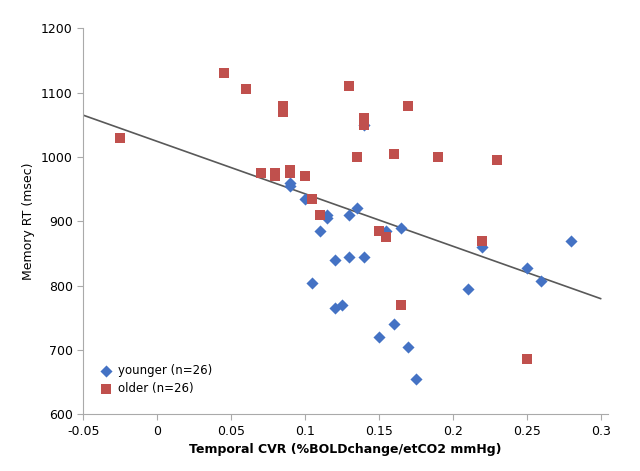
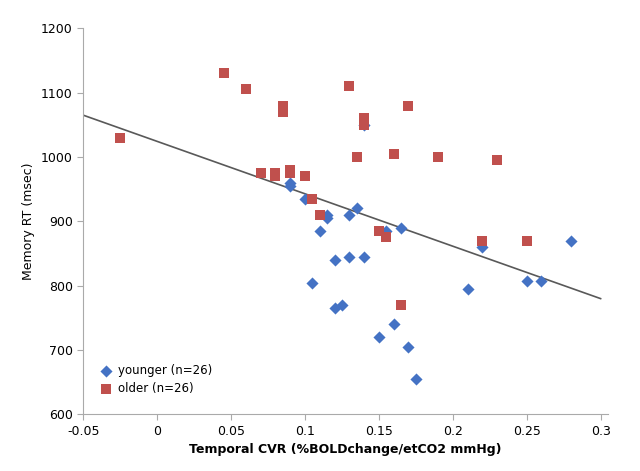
younger (n=26)/0.25: 828 -> 807
older (n=26)/0.25: 686 -> 870
